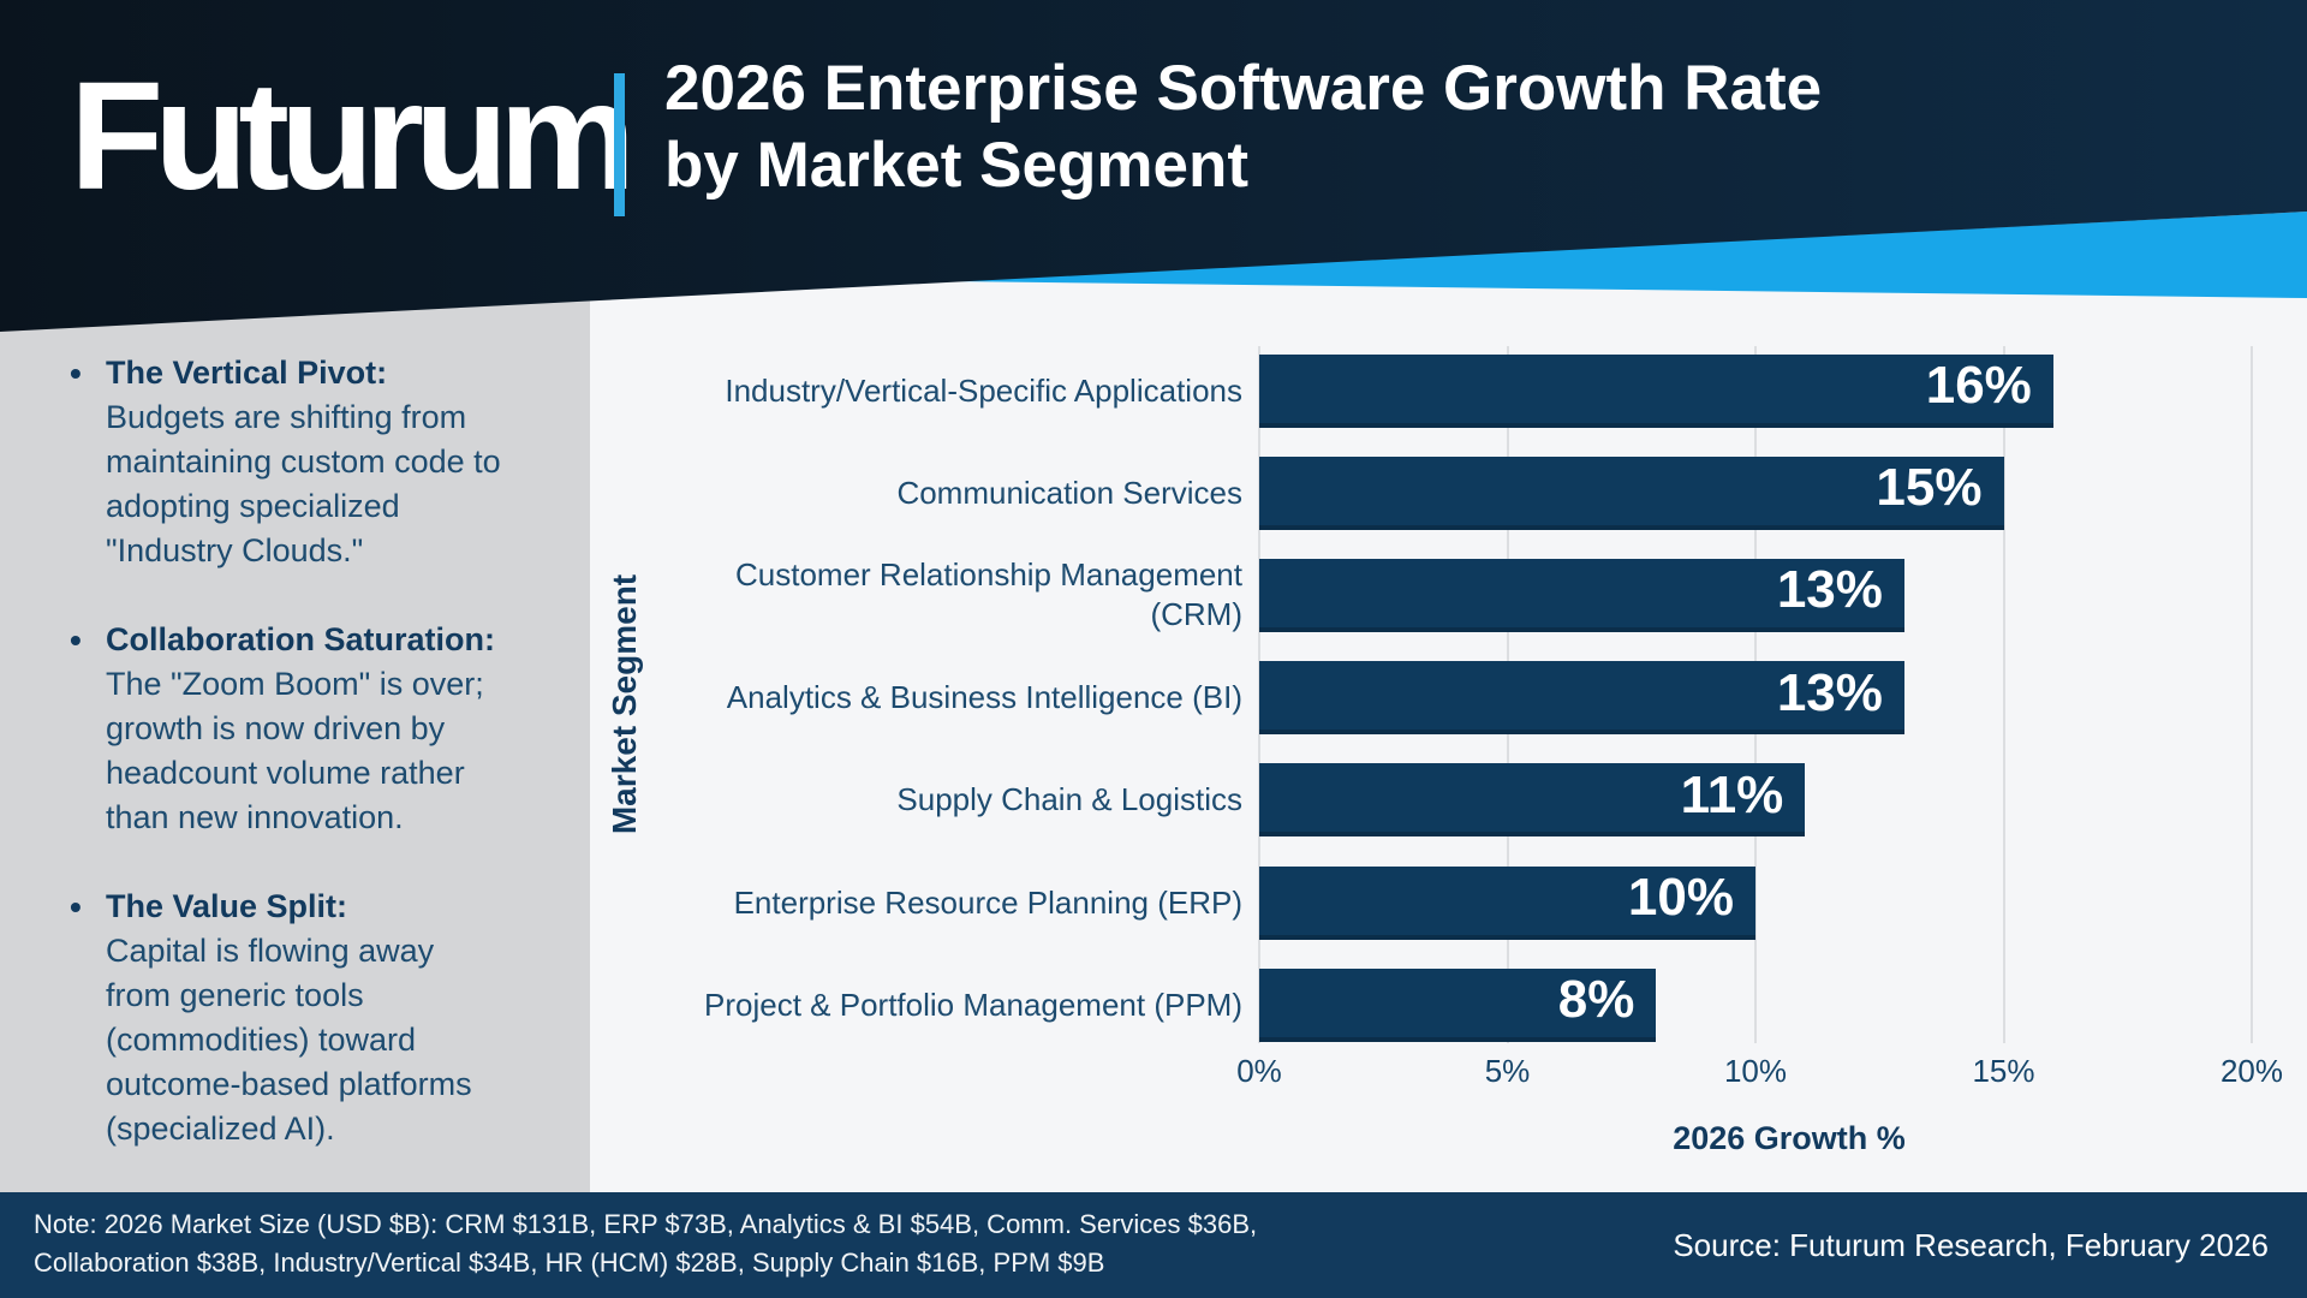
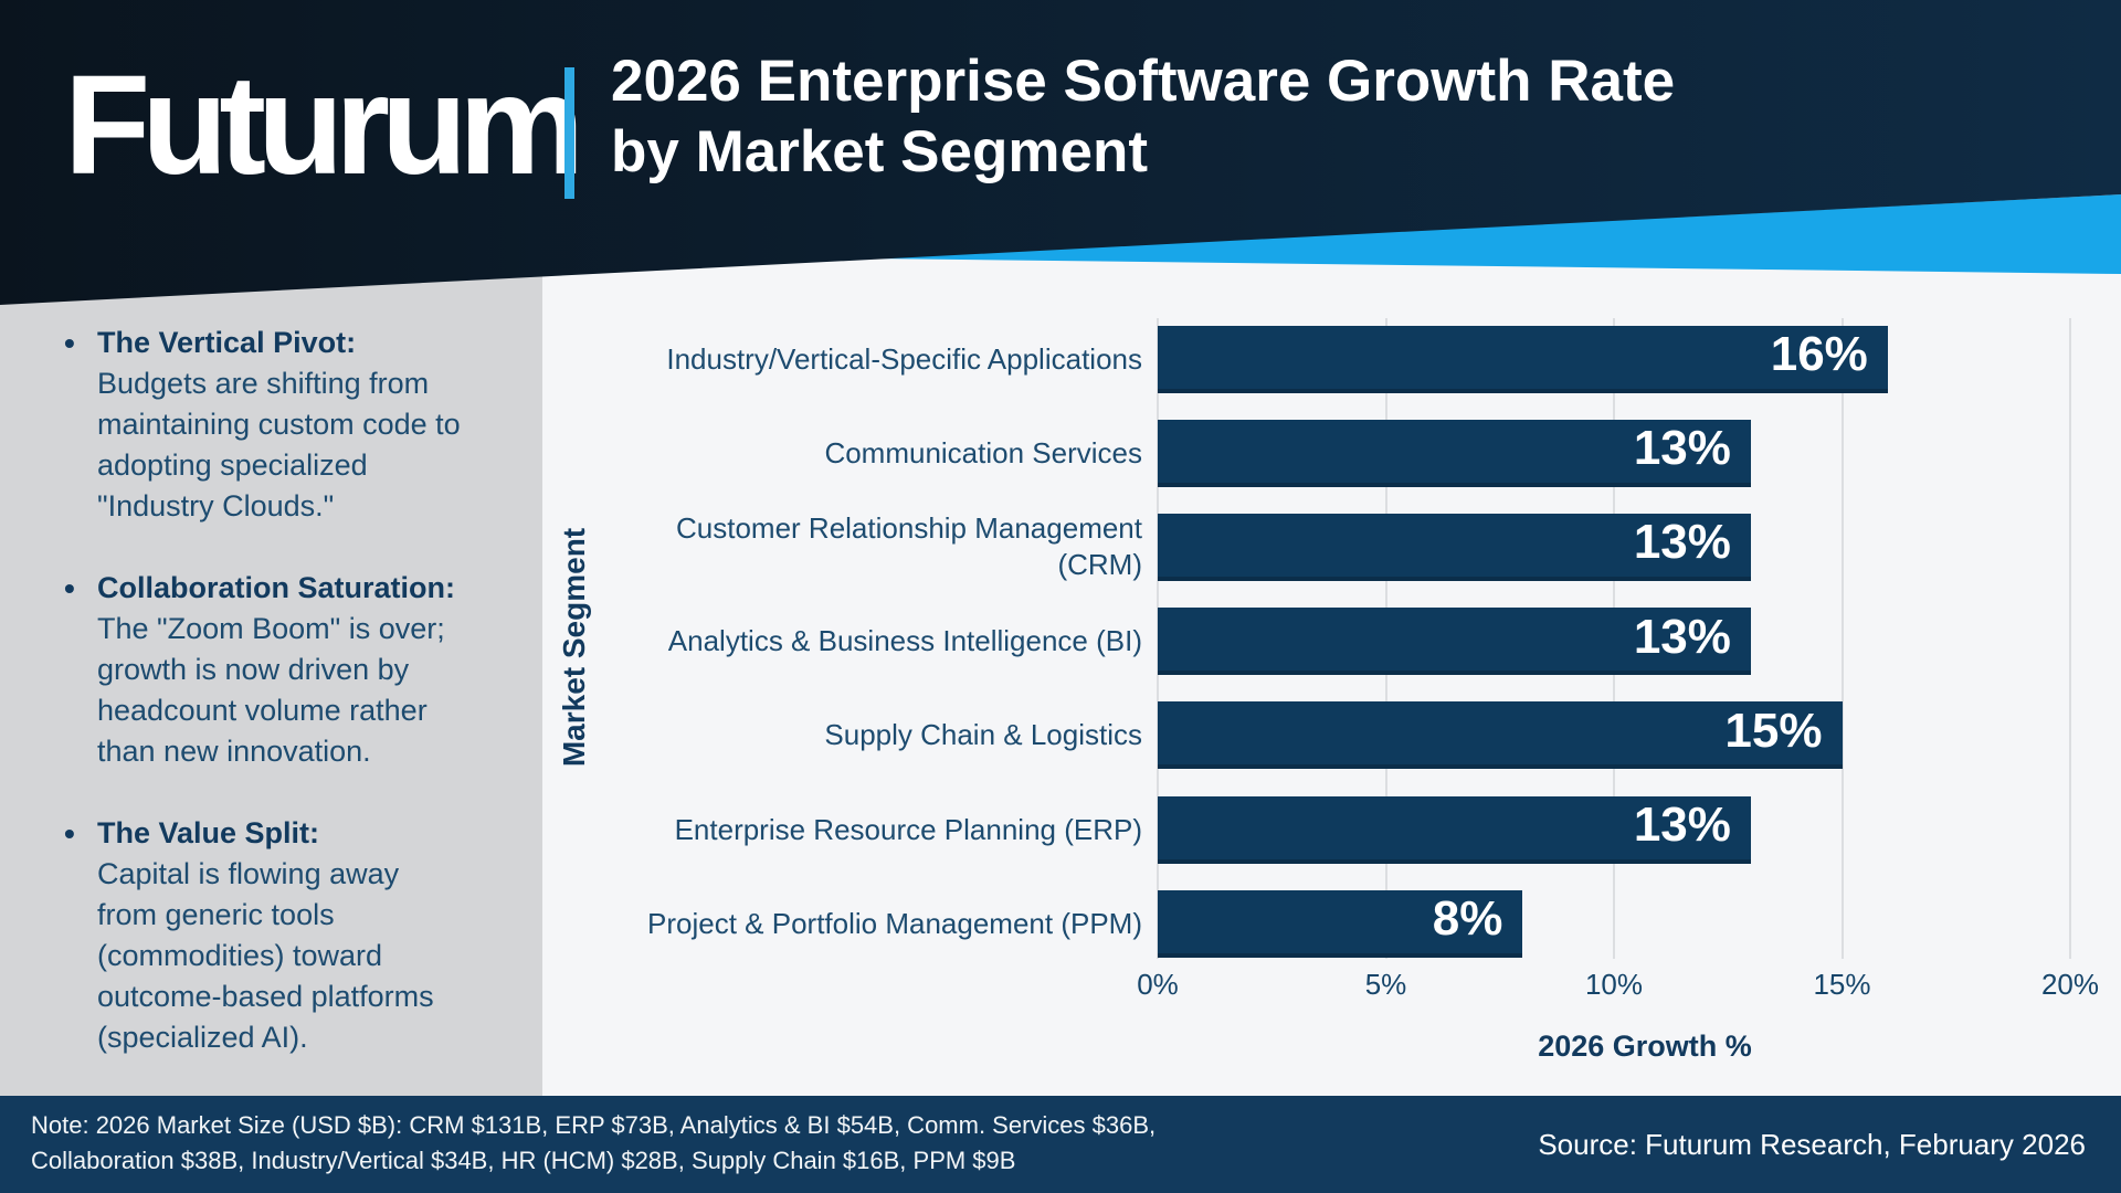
Communication Services: 15% -> 13%
Supply Chain & Logistics: 11% -> 15%
Enterprise Resource Planning (ERP): 10% -> 13%
